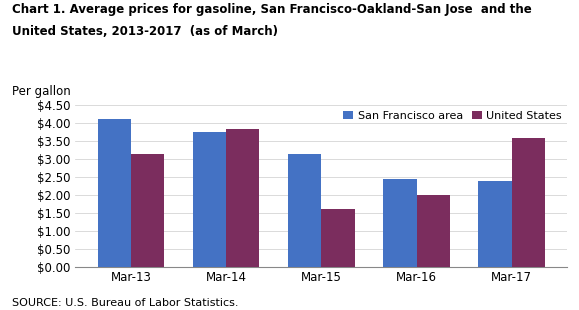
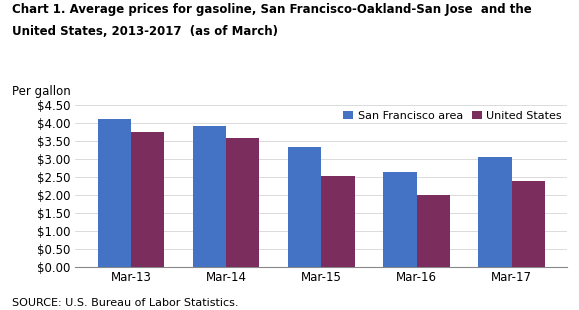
United States/Mar-13: $3.15 -> $3.77
San Francisco area/Mar-14: $3.75 -> $3.93
United States/Mar-14: $3.85 -> $3.58
San Francisco area/Mar-15: $3.15 -> $3.33
United States/Mar-15: $1.60 -> $2.53
San Francisco area/Mar-16: $2.45 -> $2.63
San Francisco area/Mar-17: $2.40 -> $3.06
United States/Mar-17: $3.60 -> $2.38
